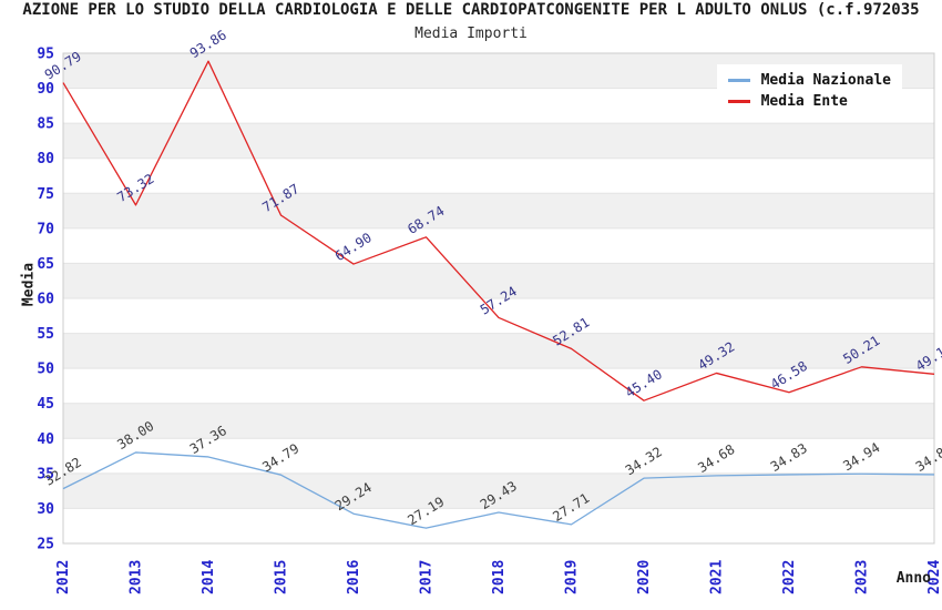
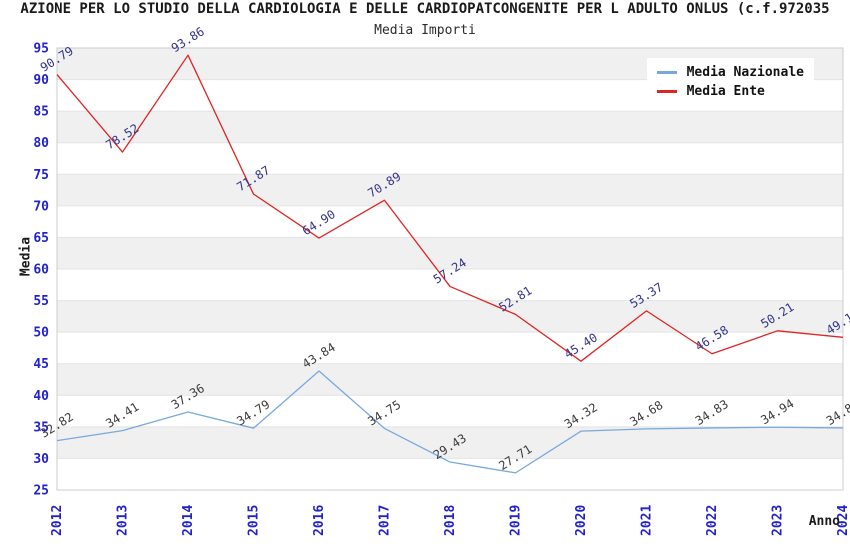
Media Nazionale/2013: 38.00 -> 34.41
Media Ente/2013: 73.32 -> 78.52
Media Nazionale/2016: 29.24 -> 43.84
Media Nazionale/2017: 27.19 -> 34.75
Media Ente/2017: 68.74 -> 70.89
Media Ente/2021: 49.32 -> 53.37
